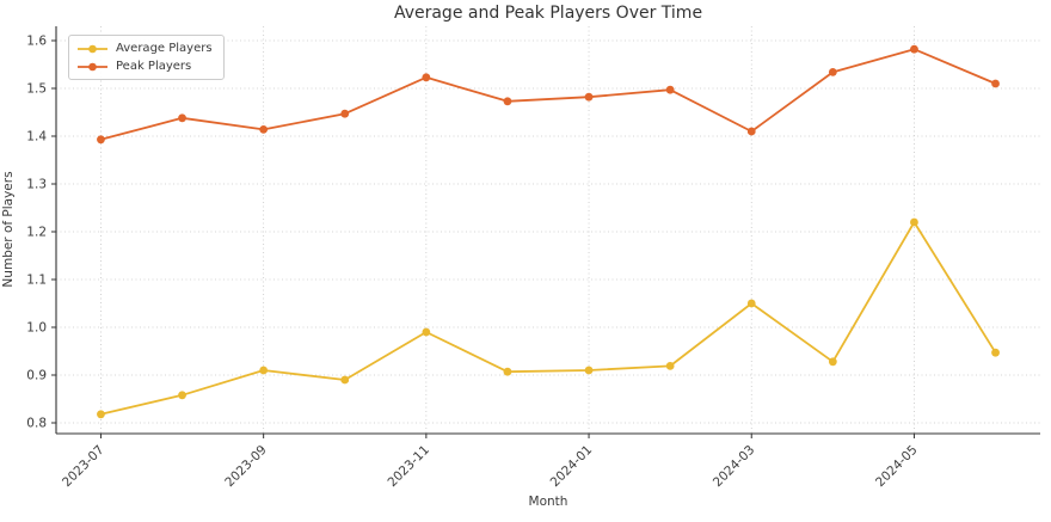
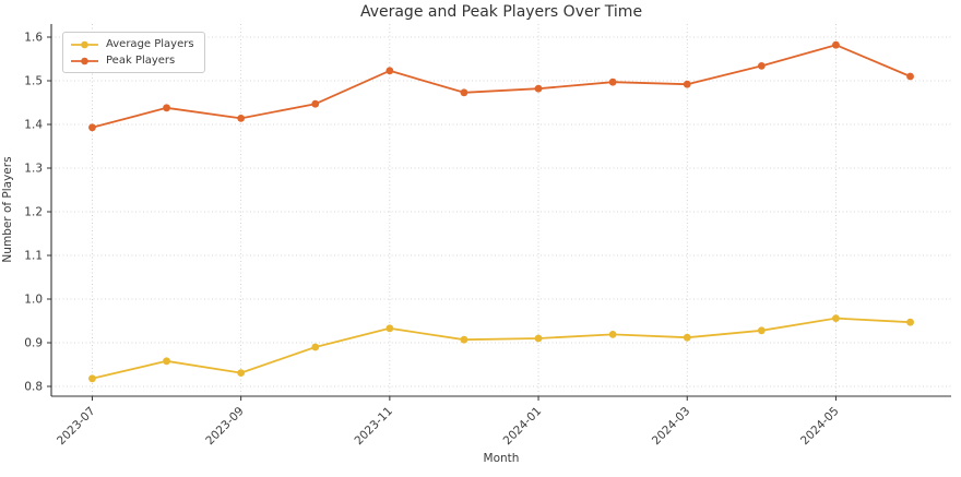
Average Players/2023-09: 0.91 -> 0.83
Average Players/2023-11: 0.99 -> 0.93
Average Players/2024-03: 1.05 -> 0.91
Peak Players/2024-03: 1.41 -> 1.49
Average Players/2024-05: 1.22 -> 0.96
